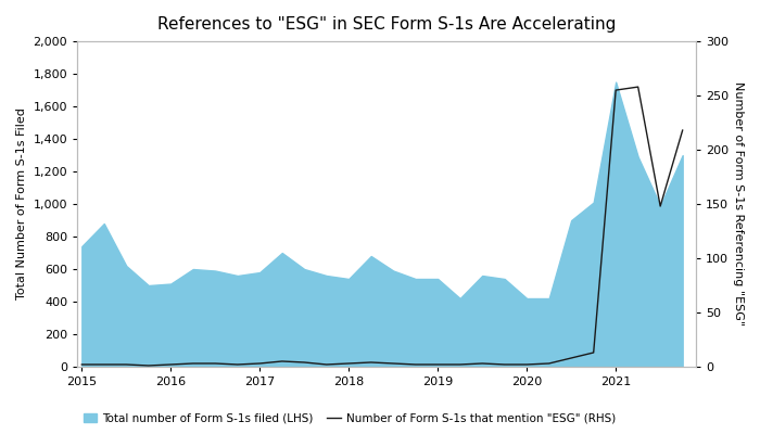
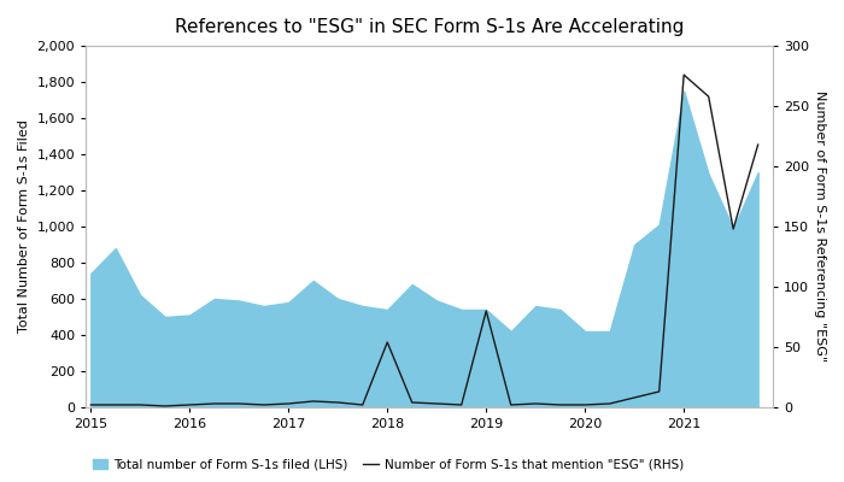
Number of Form S-1s that mention "ESG" (RHS)/2018: 3 -> 54
Number of Form S-1s that mention "ESG" (RHS)/2019: 2 -> 80
Number of Form S-1s that mention "ESG" (RHS)/2021: 255 -> 276
